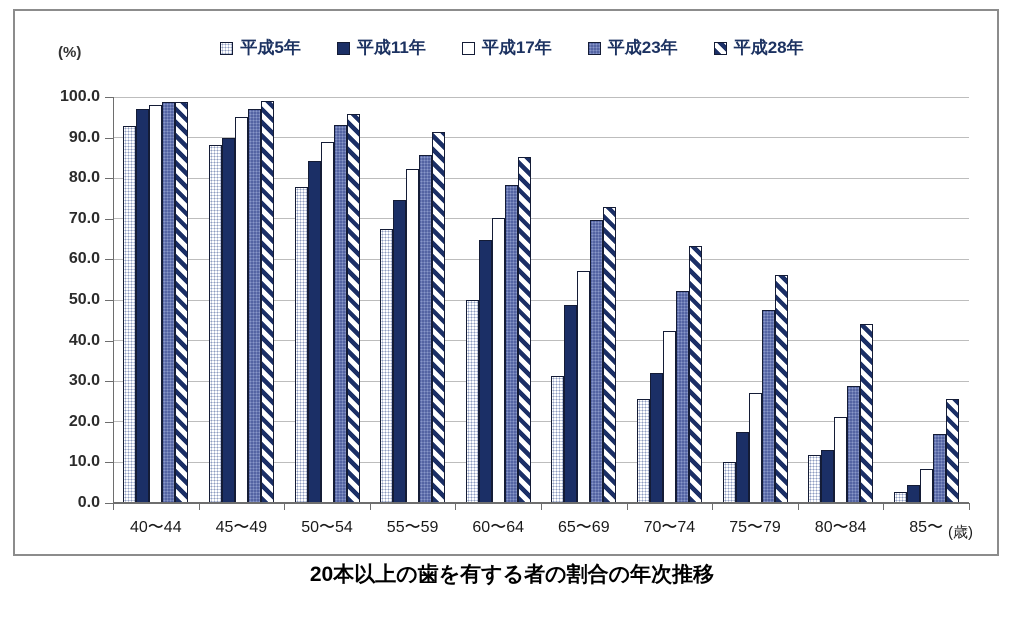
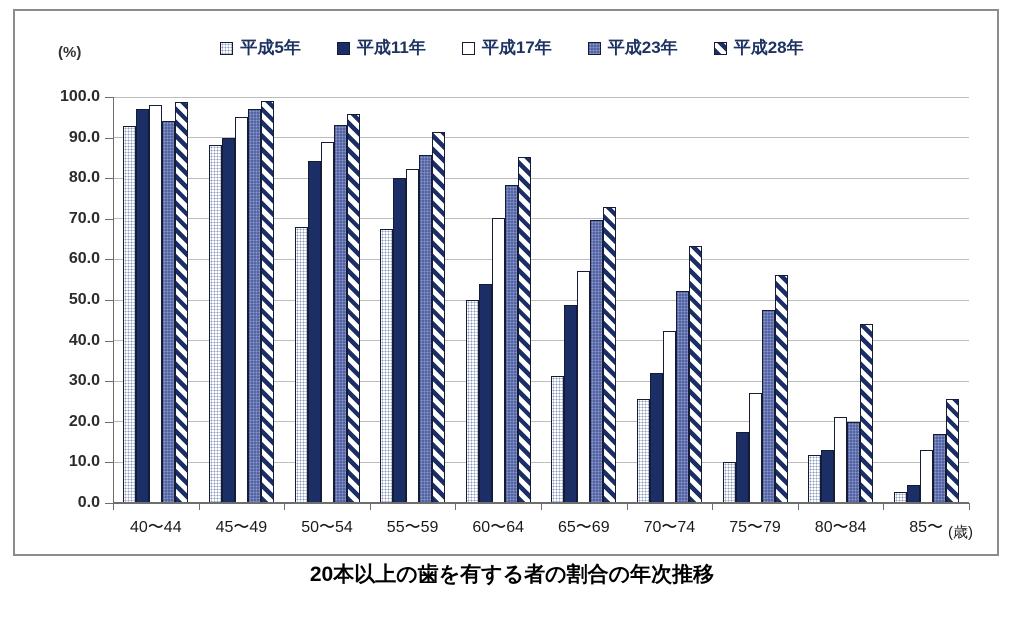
平成23年/40〜44: 99 -> 94
平成5年/50〜54: 78 -> 68
平成11年/55〜59: 75 -> 80
平成11年/60〜64: 65 -> 54
平成23年/80〜84: 29 -> 20
平成17年/85〜: 8 -> 13
